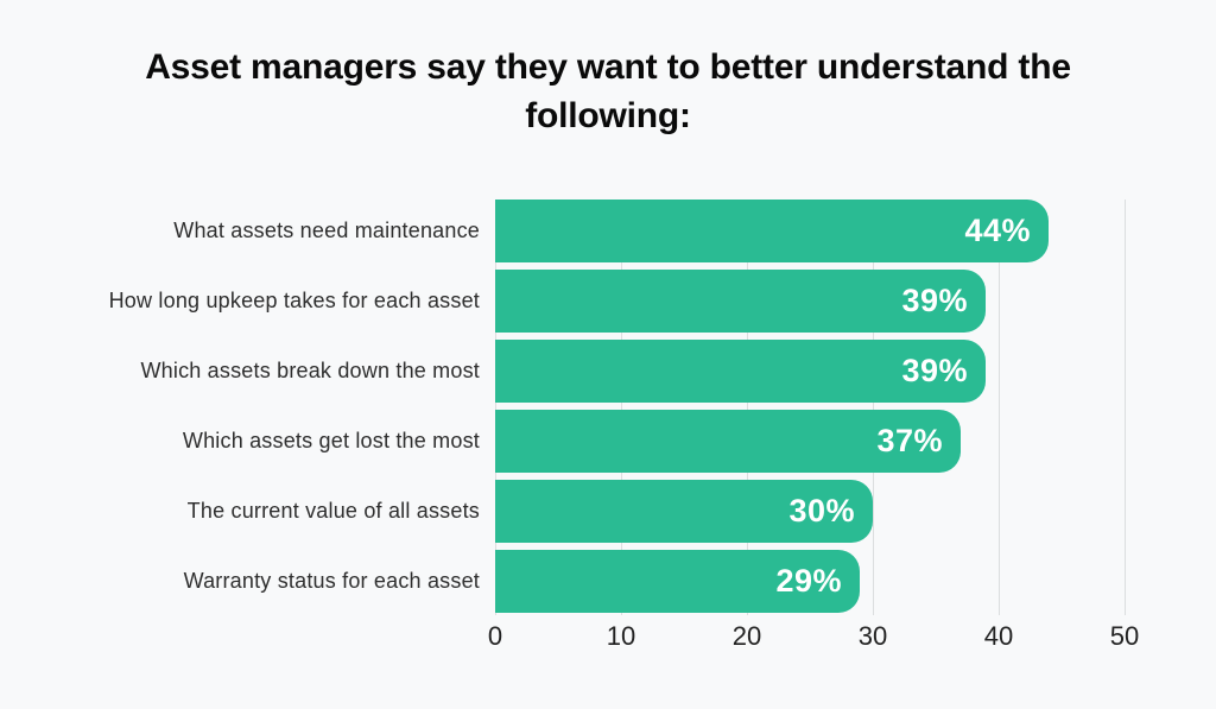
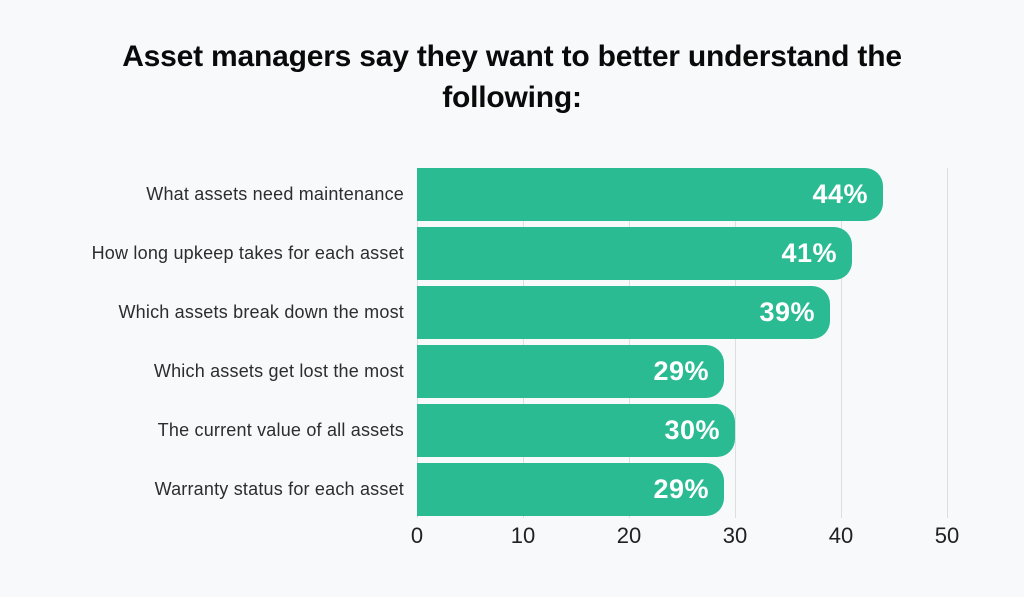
How long upkeep takes for each asset: 39% -> 41%
Which assets get lost the most: 37% -> 29%
